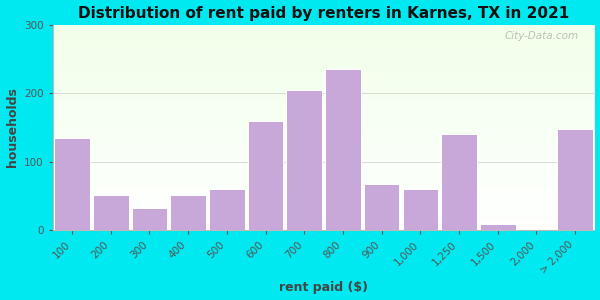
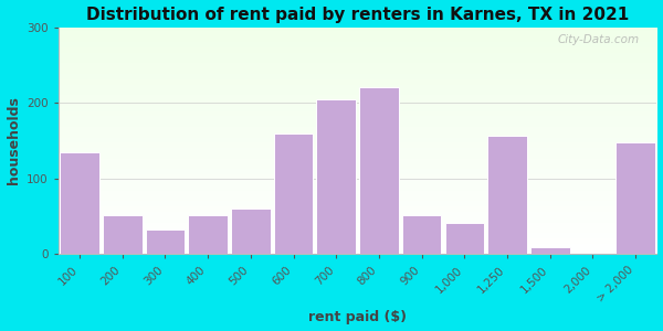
800: 235 -> 220
900: 68 -> 52
1,000: 60 -> 42
1,250: 140 -> 156
